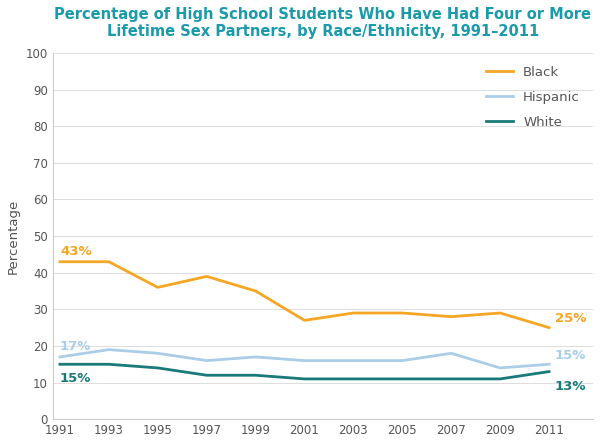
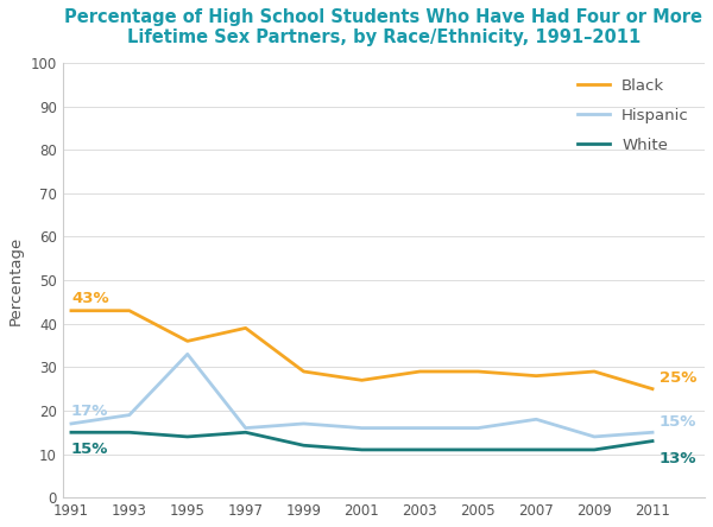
Hispanic/1995: 18 -> 33
White/1997: 12 -> 15
Black/1999: 35 -> 29
